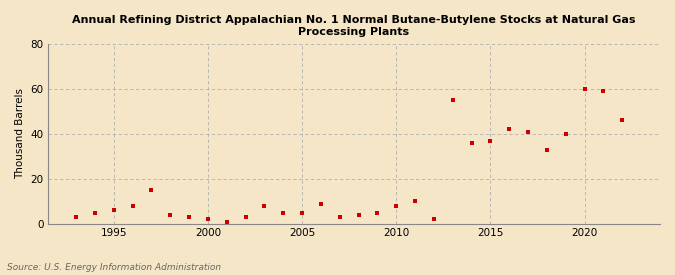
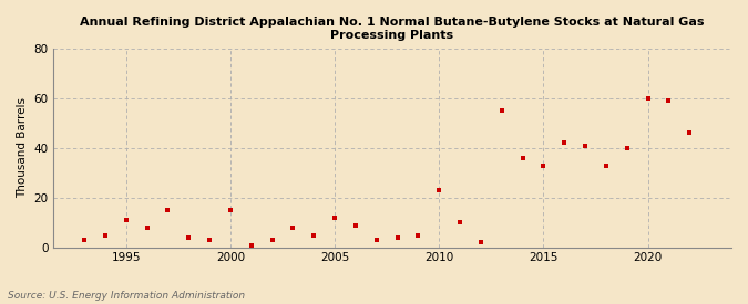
1995: 6 -> 11
2000: 2 -> 15
2005: 5 -> 12
2010: 8 -> 23
2015: 37 -> 33
